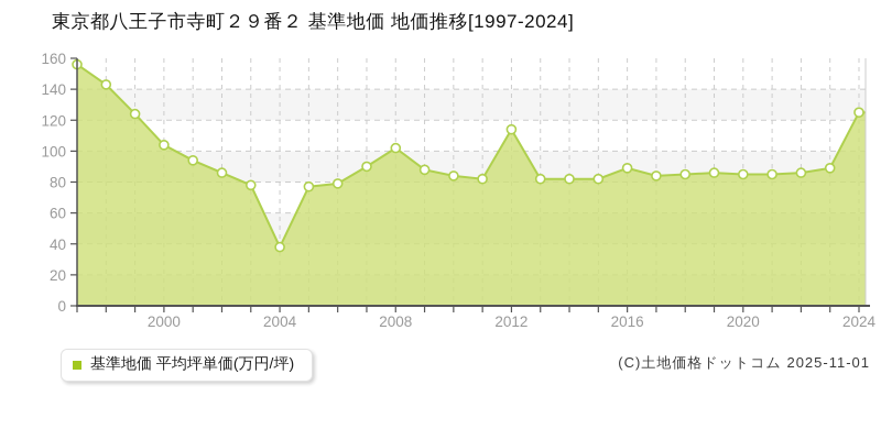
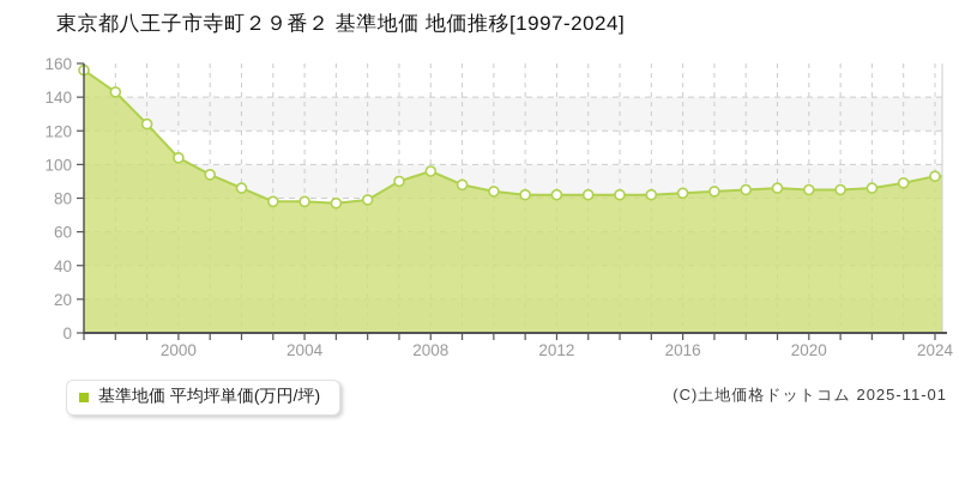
2004: 38 -> 78
2008: 102 -> 96
2012: 114 -> 82
2016: 89 -> 83
2024: 125 -> 93
